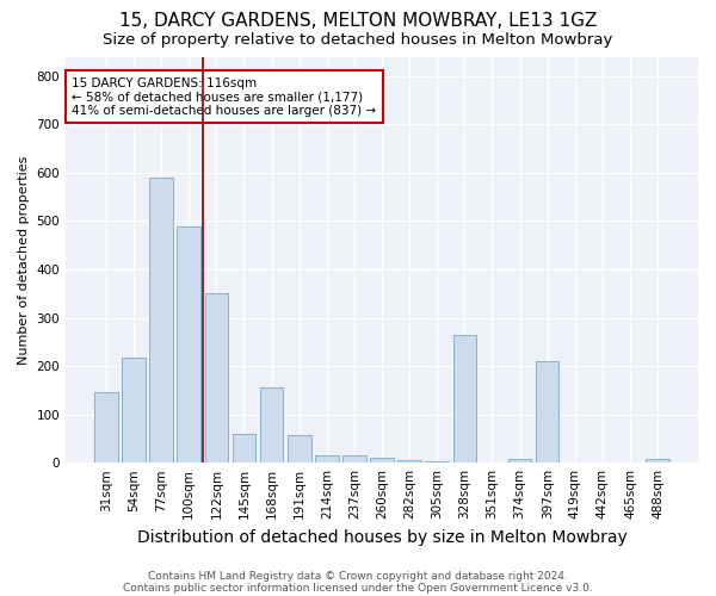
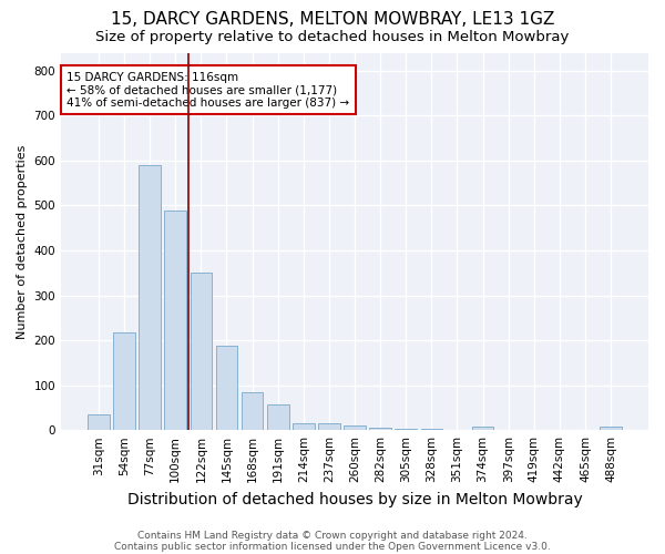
31sqm: 145 -> 35
145sqm: 60 -> 188
168sqm: 155 -> 85
328sqm: 265 -> 2
397sqm: 210 -> 1
